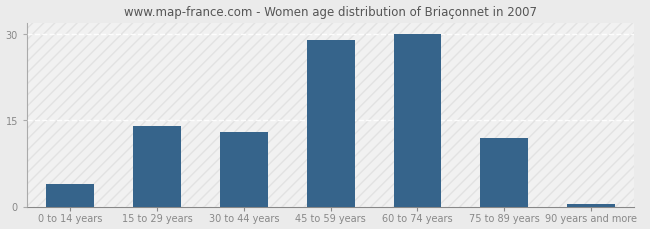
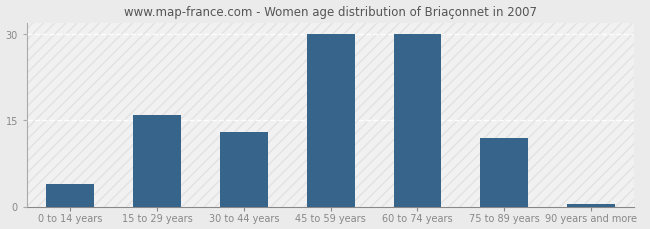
15 to 29 years: 14.0 -> 16.0
45 to 59 years: 29.0 -> 30.0
